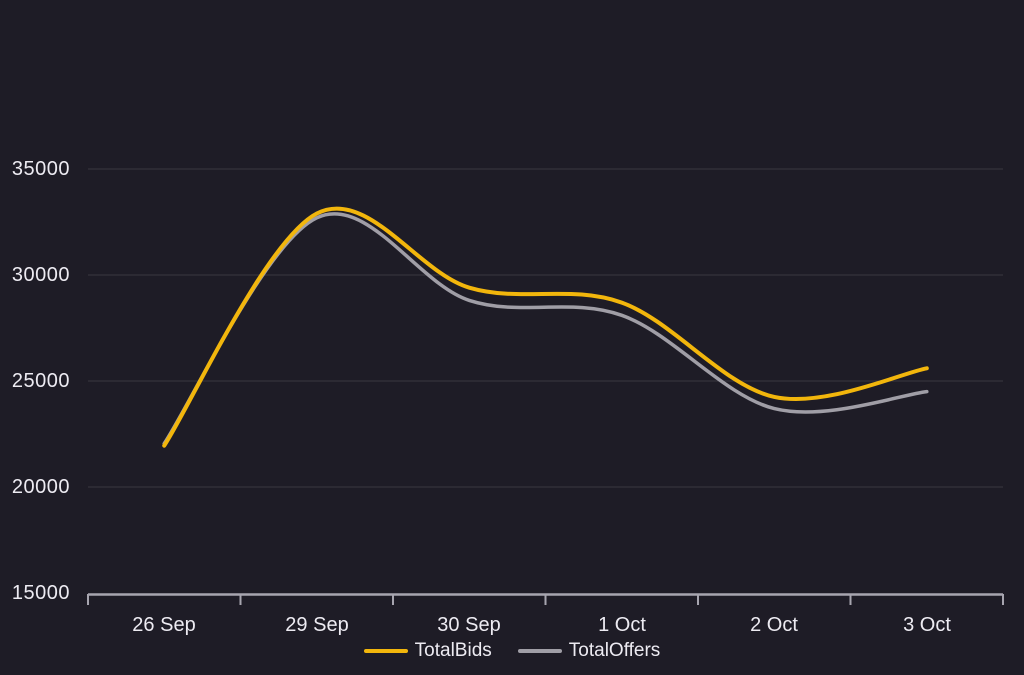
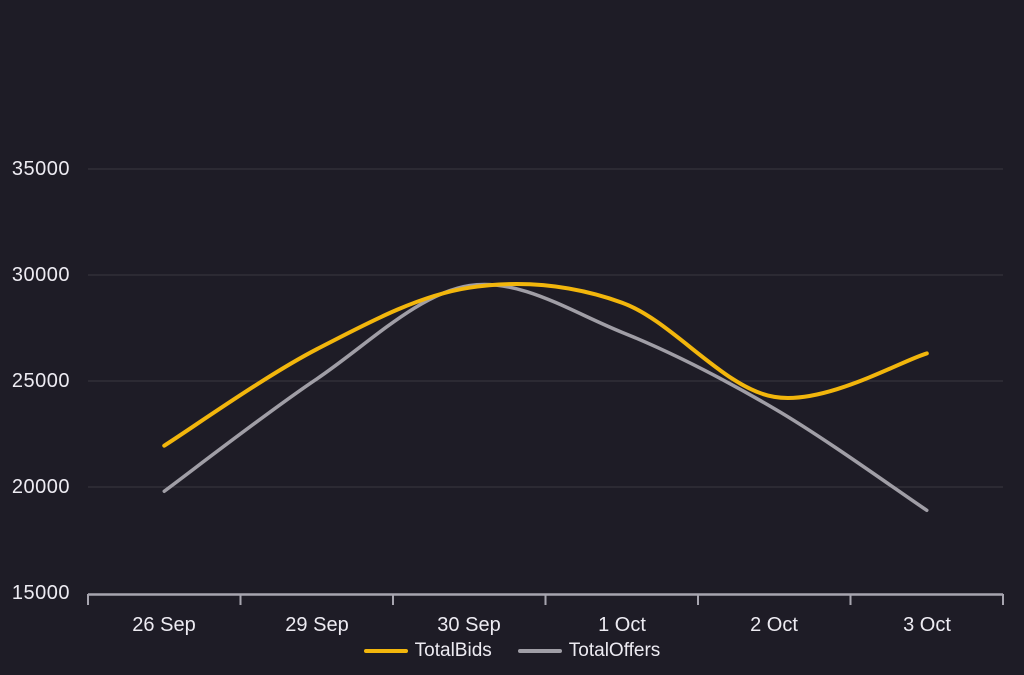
TotalOffers/26 Sep: 22000 -> 19800
TotalBids/29 Sep: 32900 -> 26500
TotalOffers/29 Sep: 32700 -> 25100
TotalOffers/30 Sep: 28800 -> 29500
TotalOffers/1 Oct: 28100 -> 27300
TotalBids/3 Oct: 25600 -> 26300
TotalOffers/3 Oct: 24500 -> 18900
